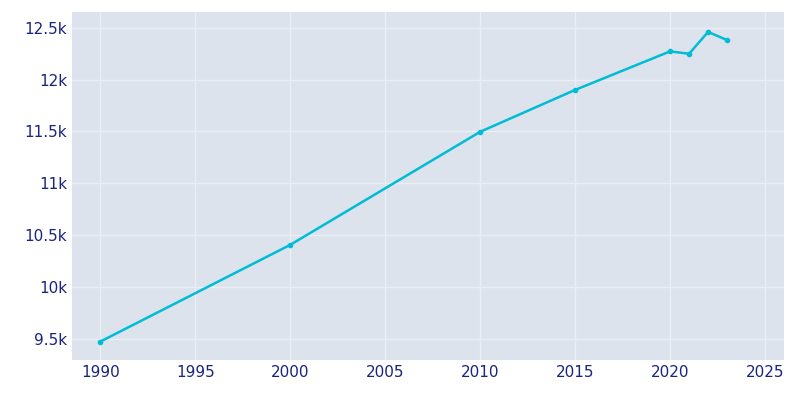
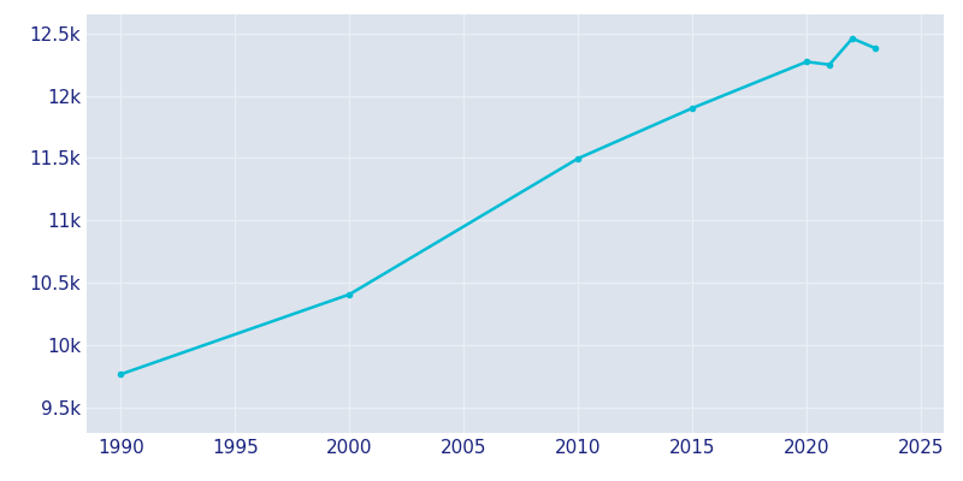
1990: 9.48k -> 9.77k
